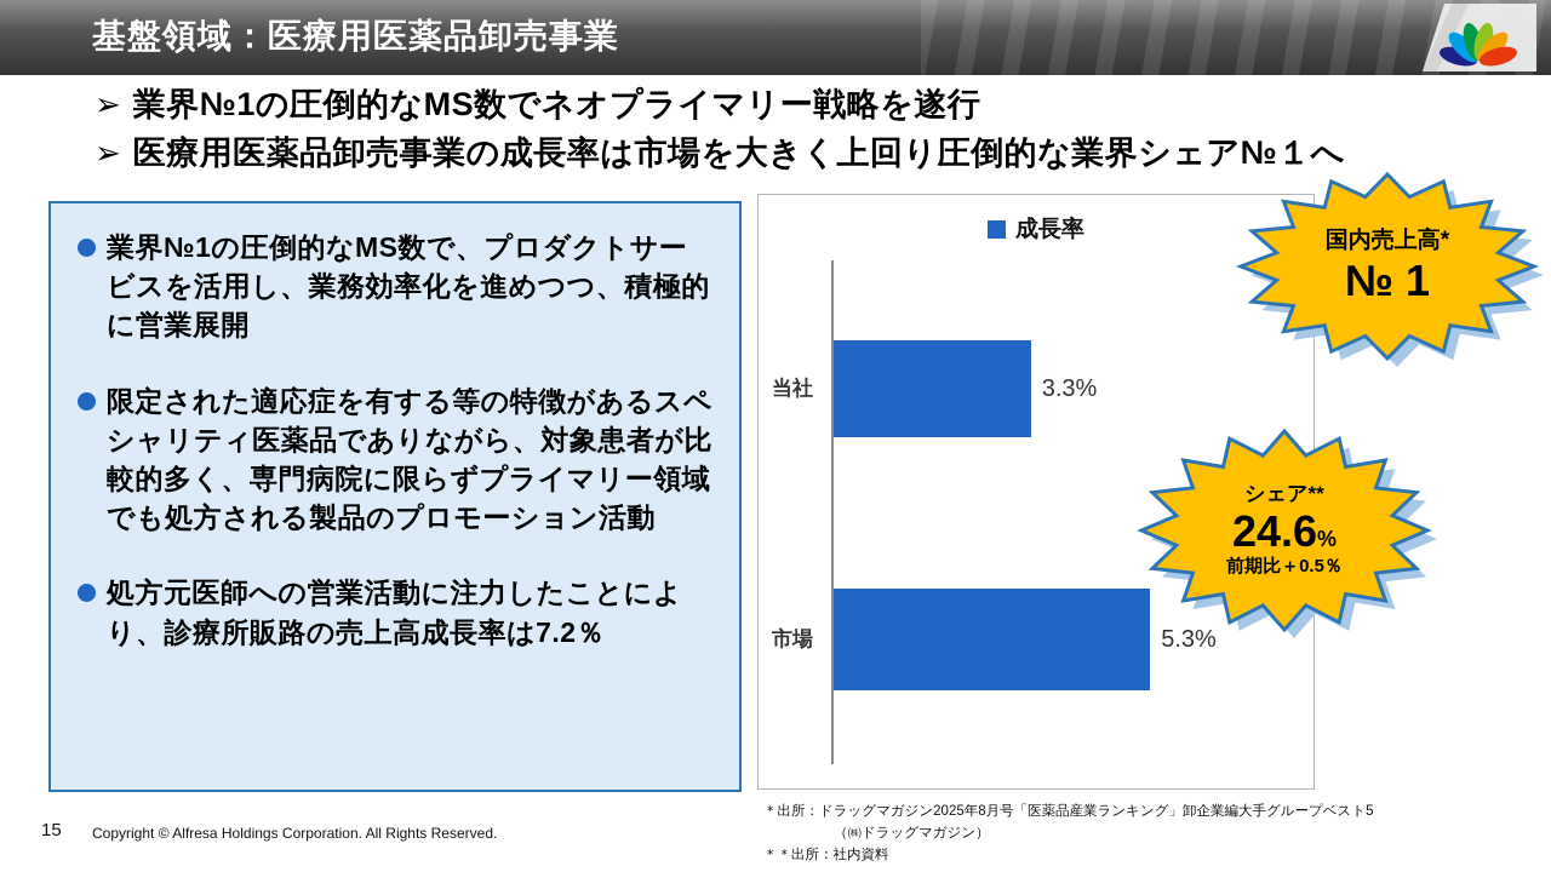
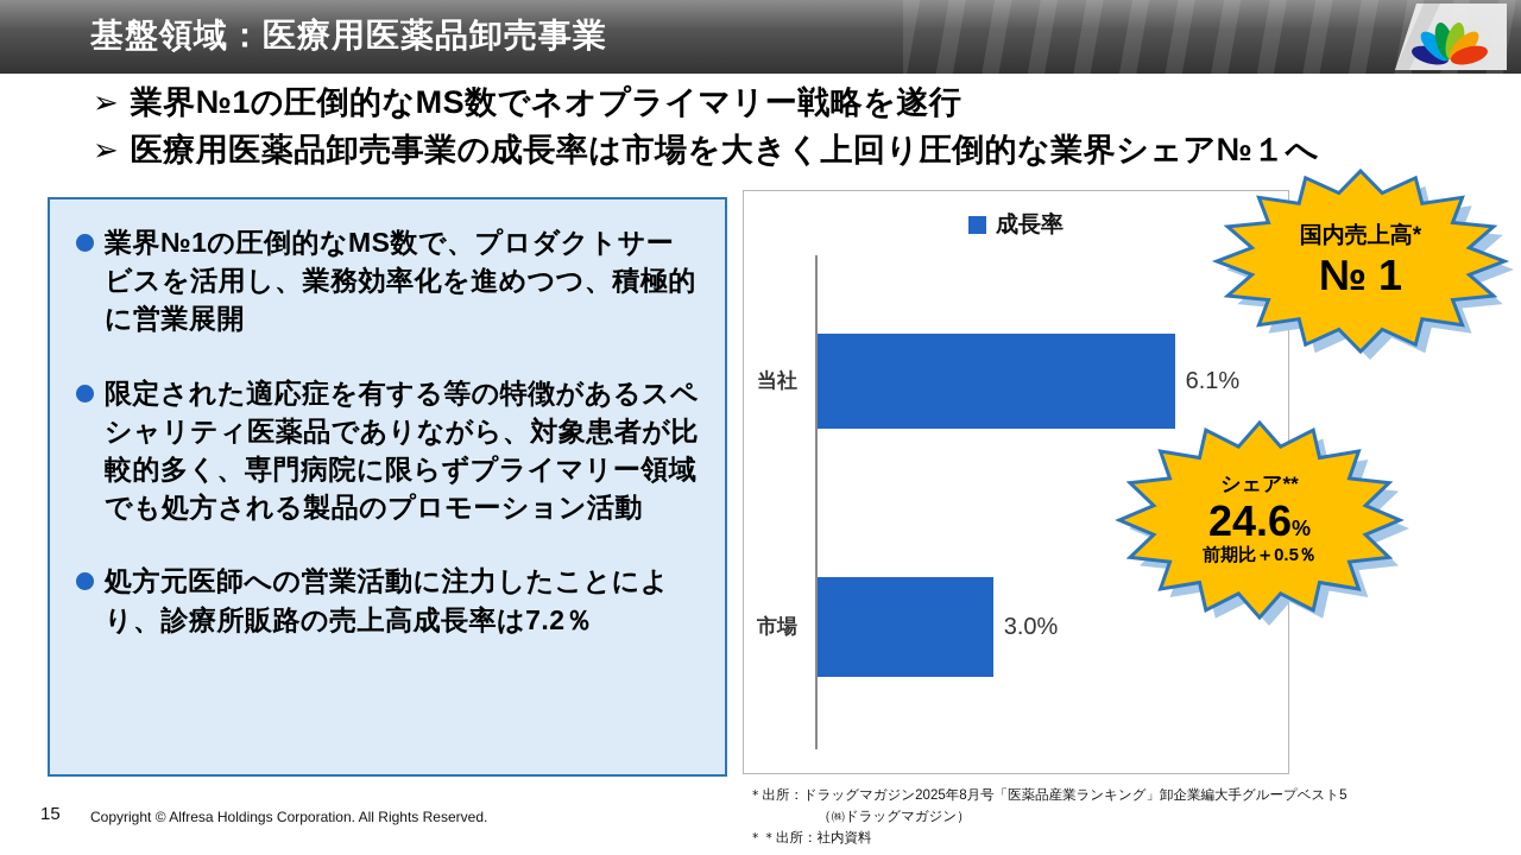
当社: 3.3% -> 6.1%
市場: 5.3% -> 3.0%
